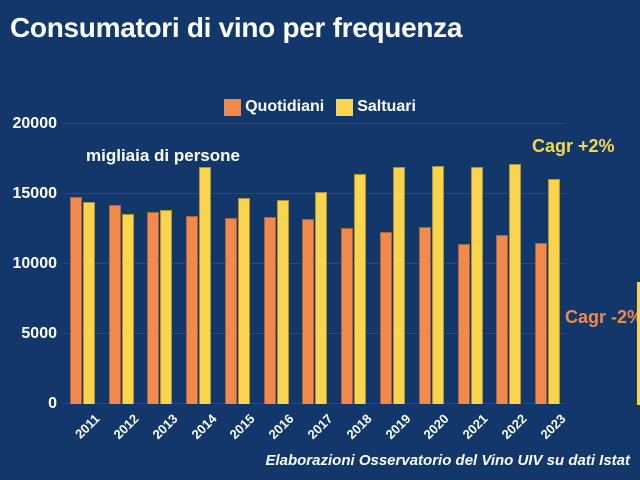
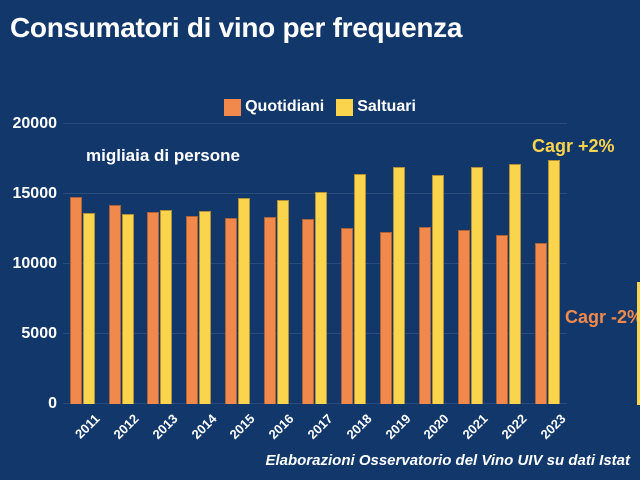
Saltuari/2011: 14400 -> 13600
Saltuari/2014: 16900 -> 13800
Saltuari/2020: 17000 -> 16400
Quotidiani/2021: 11400 -> 12400
Saltuari/2023: 16100 -> 17400
